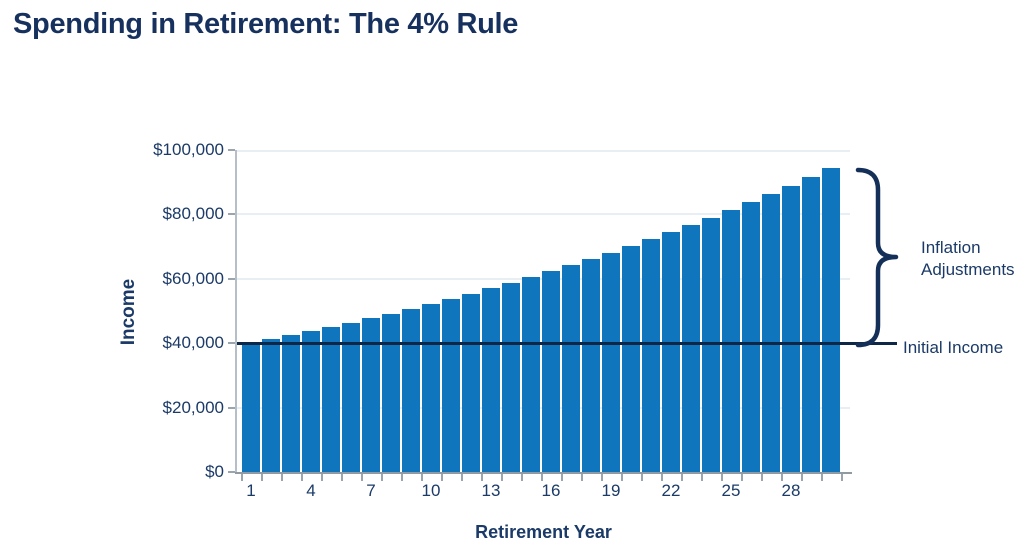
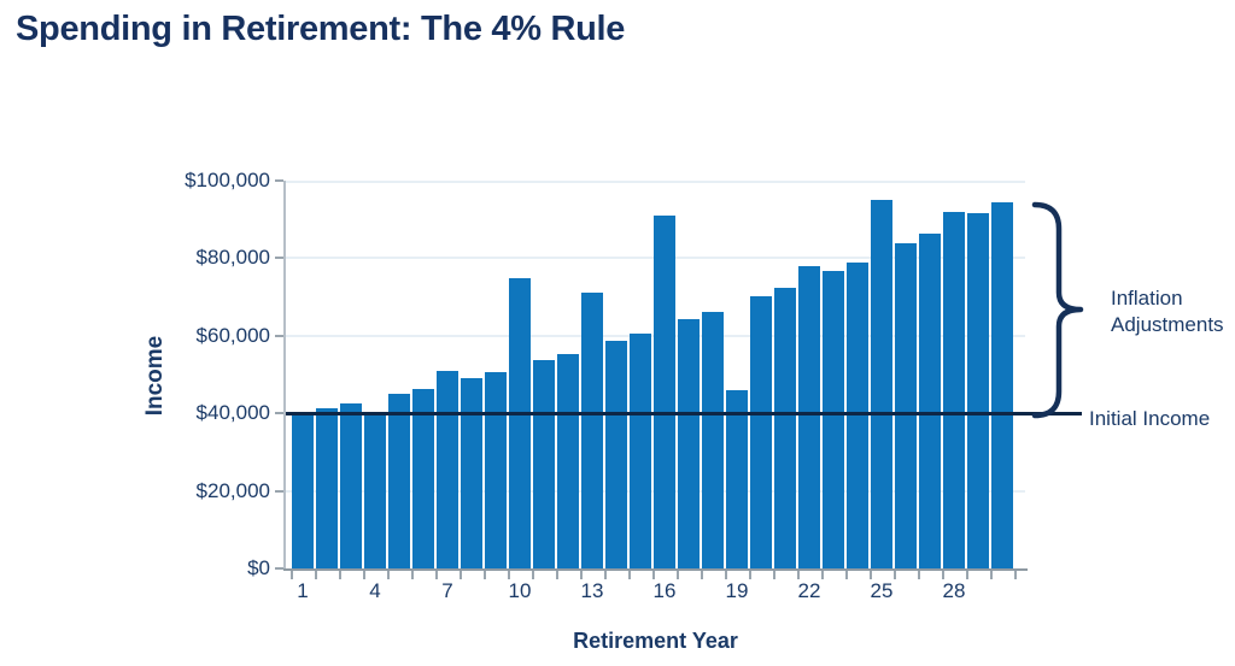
4: $44000 -> $40000
7: $48000 -> $51000
10: $52000 -> $75000
13: $57000 -> $71000
16: $62000 -> $91000
19: $68000 -> $46000
22: $74000 -> $78000
25: $81000 -> $95000
28: $89000 -> $92000
